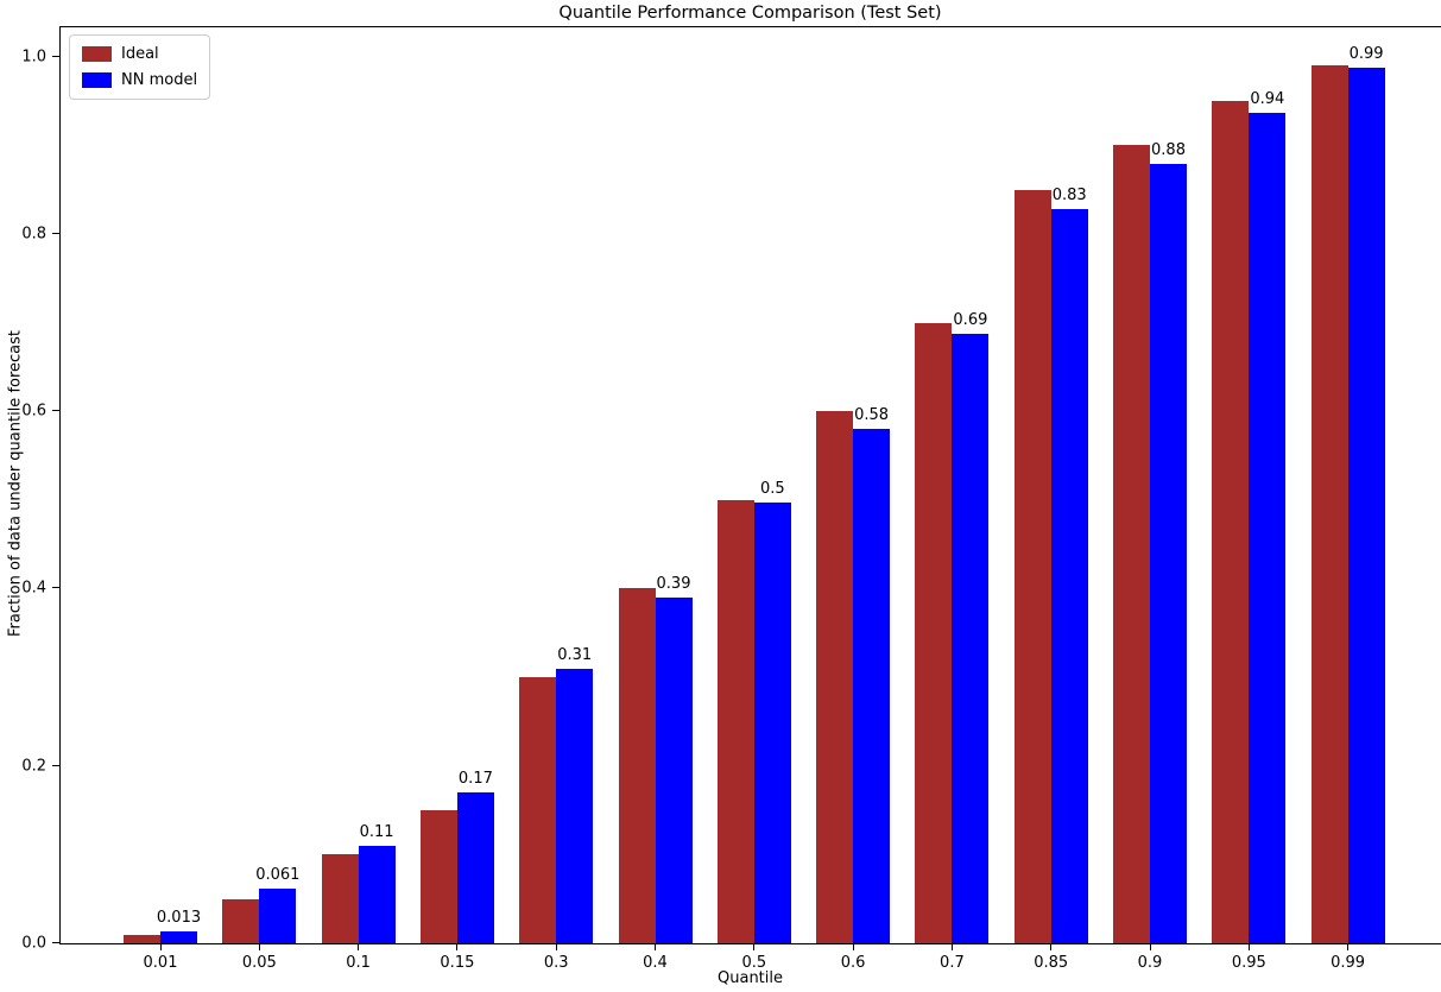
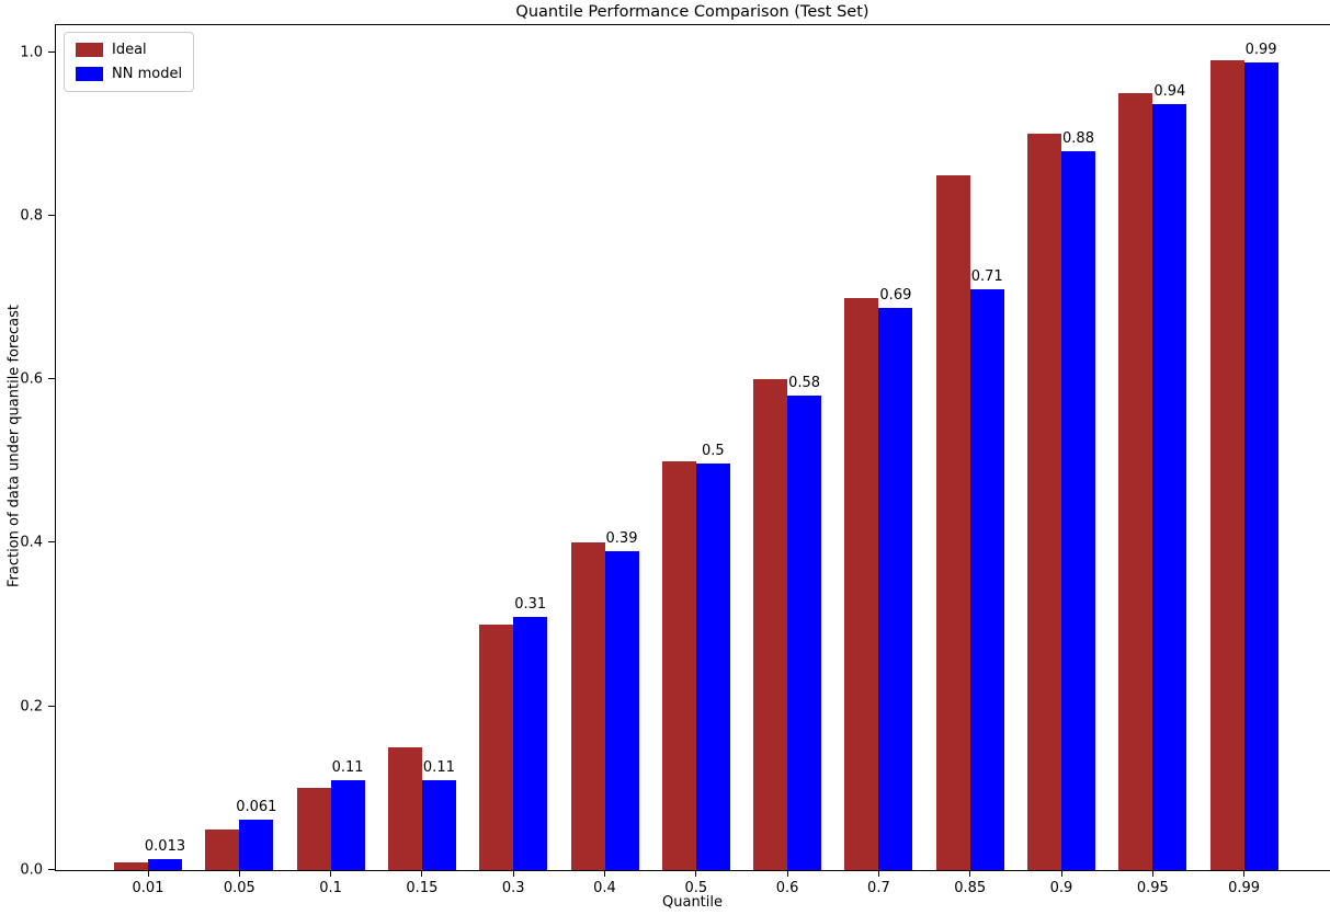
NN model/0.15: 0.17 -> 0.11
NN model/0.85: 0.83 -> 0.71
